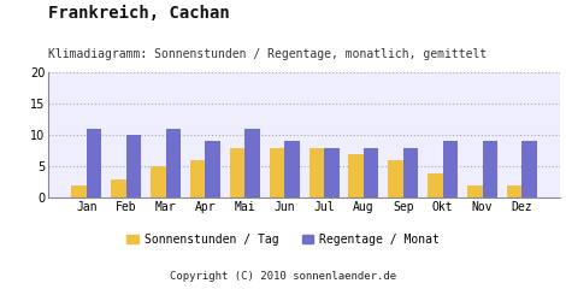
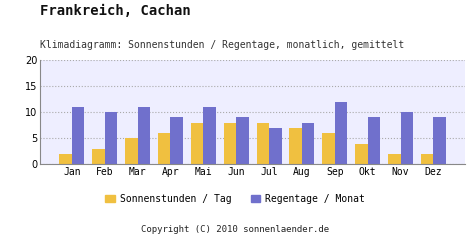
Regentage / Monat/Jul: 8 -> 7
Regentage / Monat/Sep: 8 -> 12
Regentage / Monat/Nov: 9 -> 10
